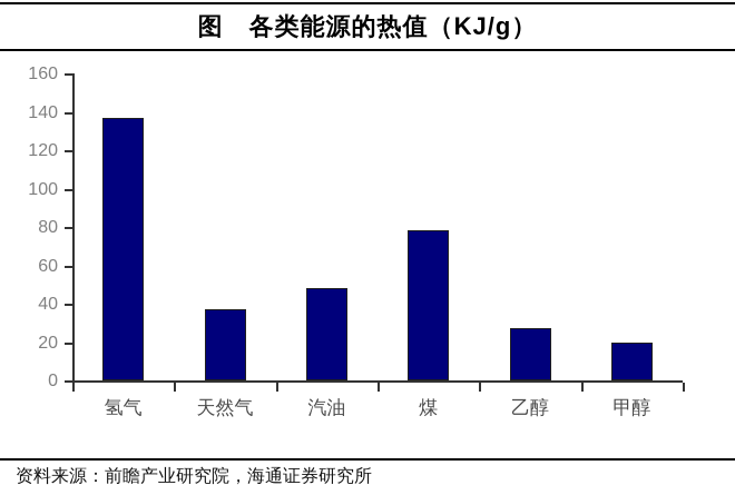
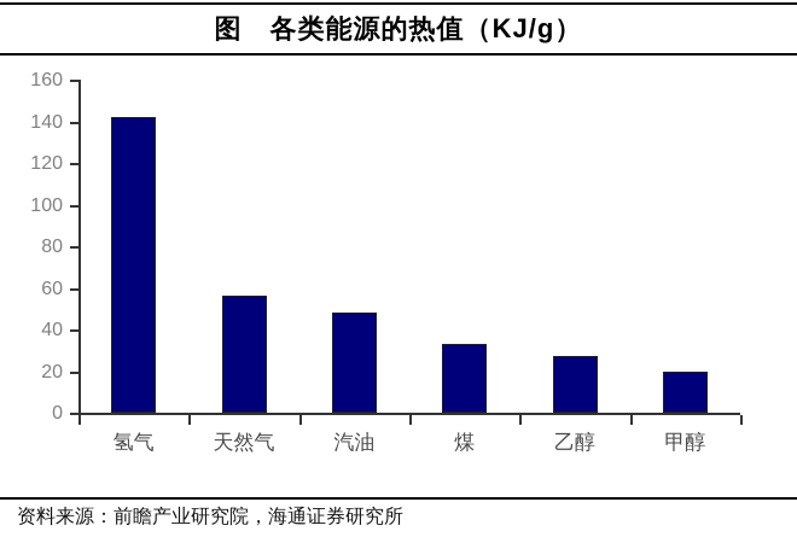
氢气: 137 -> 142
天然气: 37 -> 56
煤: 78 -> 33
